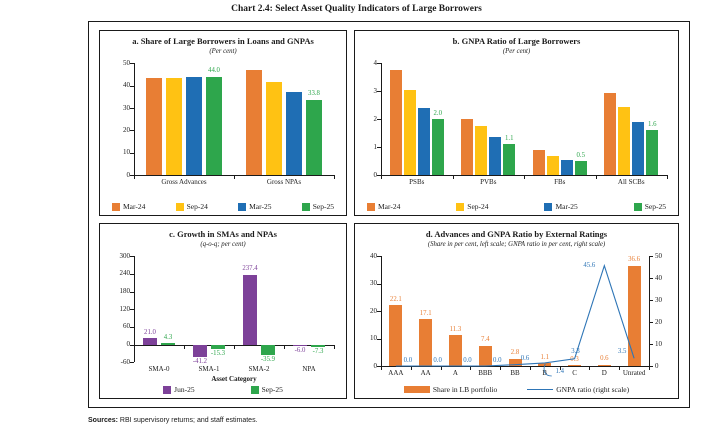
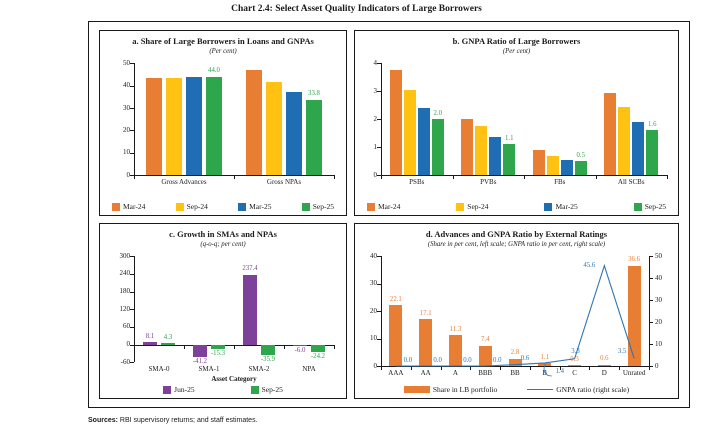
c. Growth in SMAs and NPAs/Jun-25/SMA-0: 21.0 -> 8.1
c. Growth in SMAs and NPAs/Sep-25/NPA: -7.3 -> -24.2
